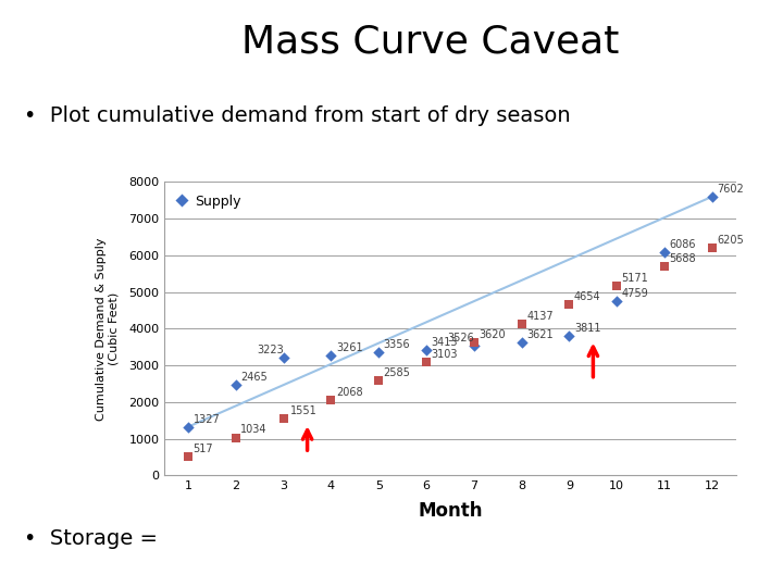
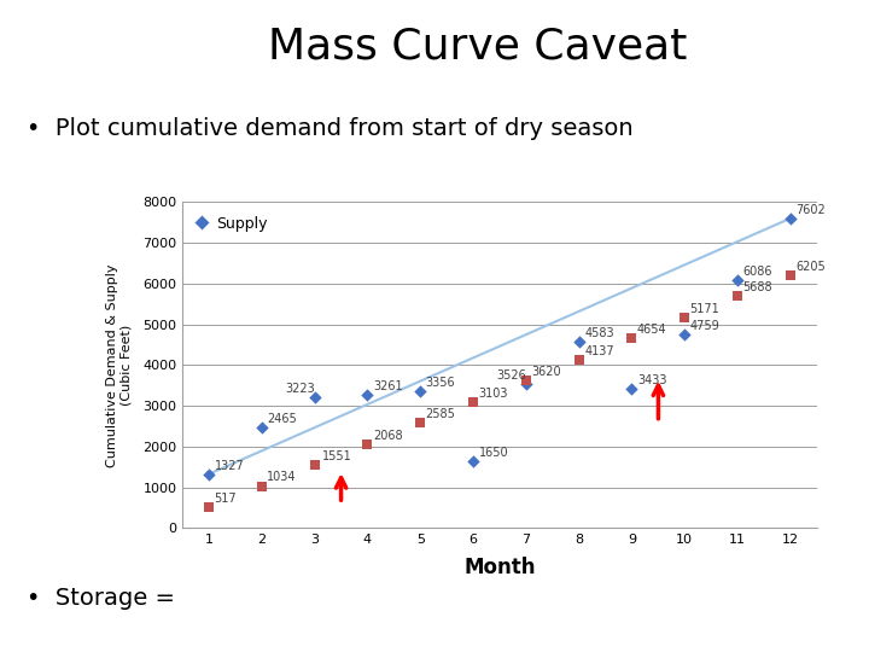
Supply/6: 3410 -> 1650
Supply/8: 3621 -> 4583
Supply/9: 3811 -> 3433
